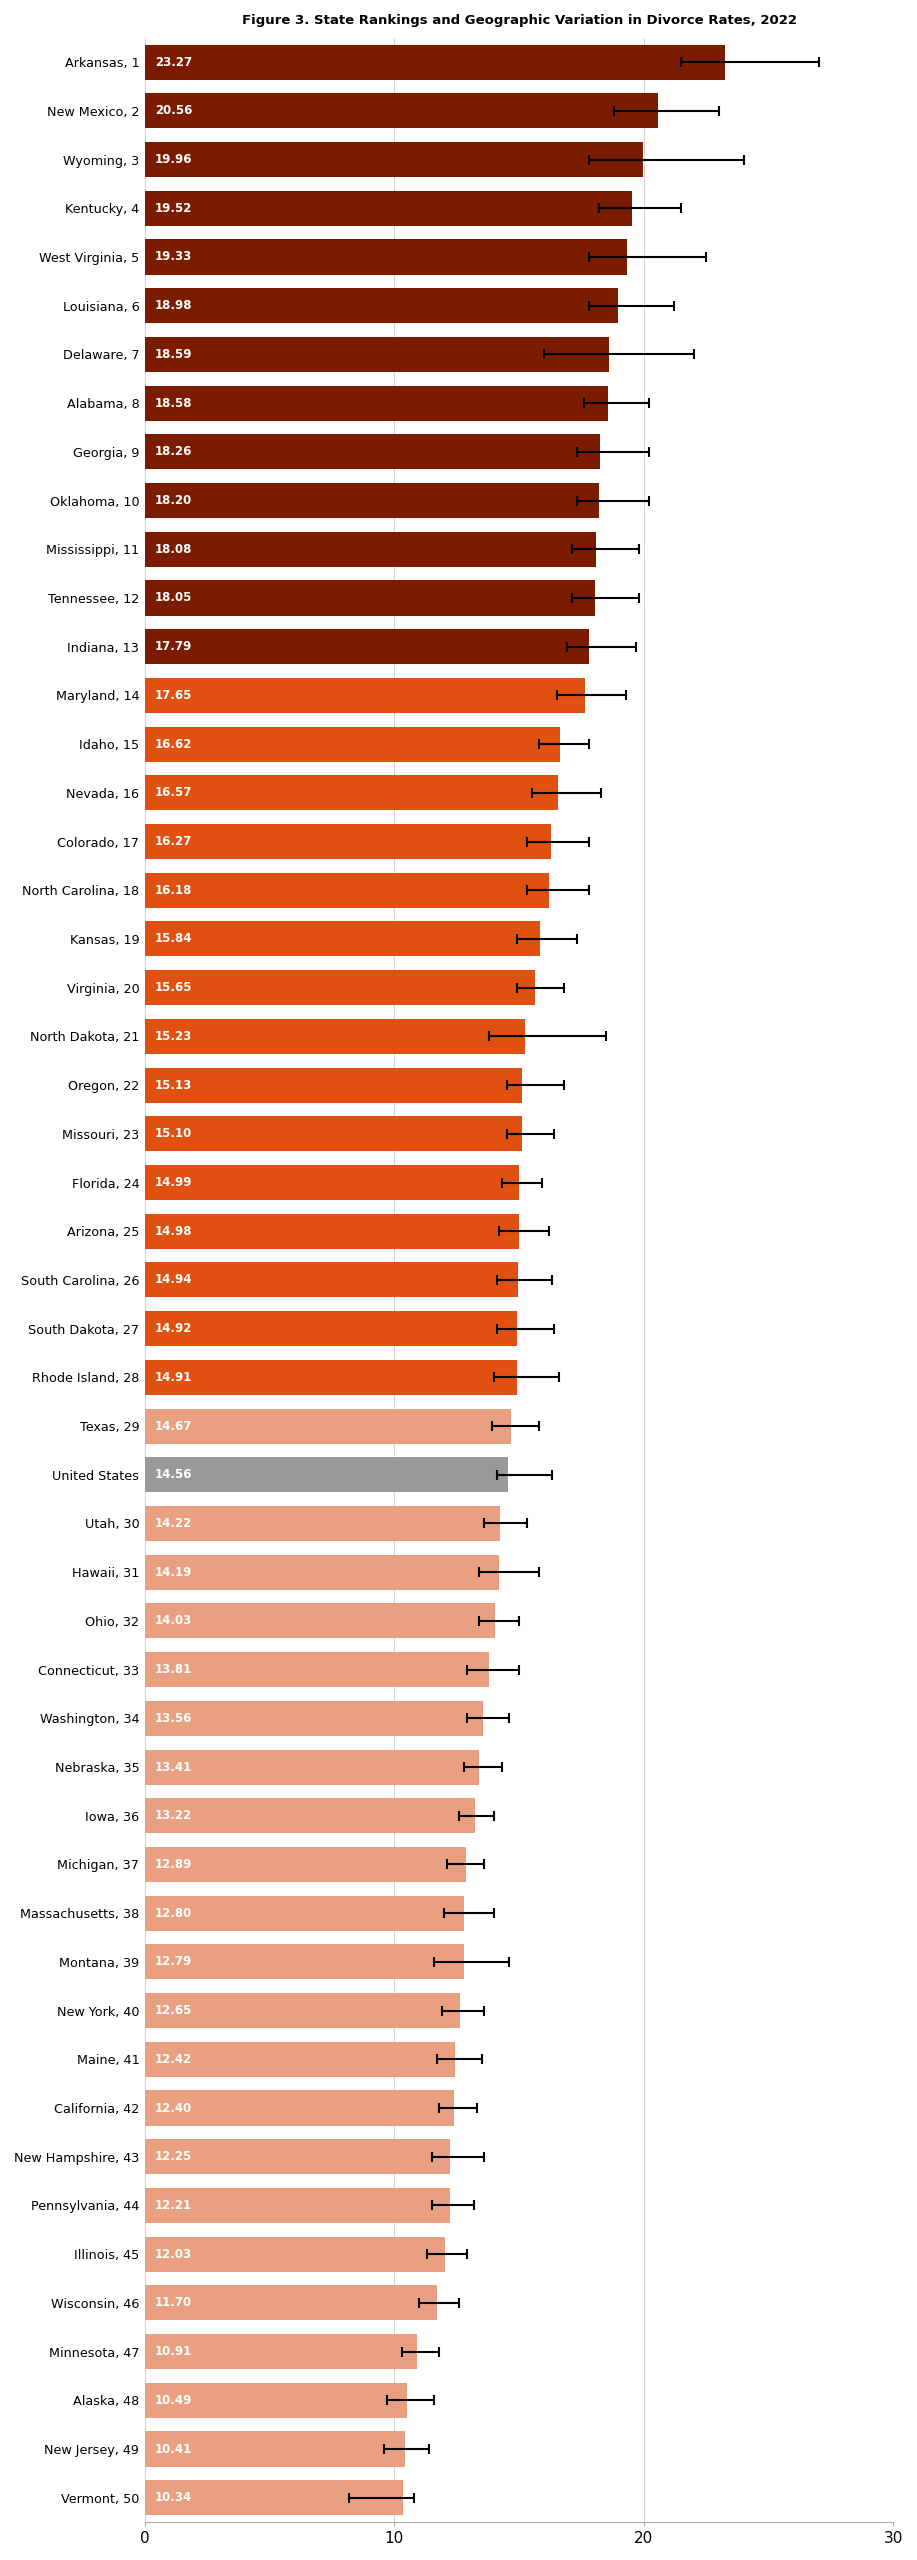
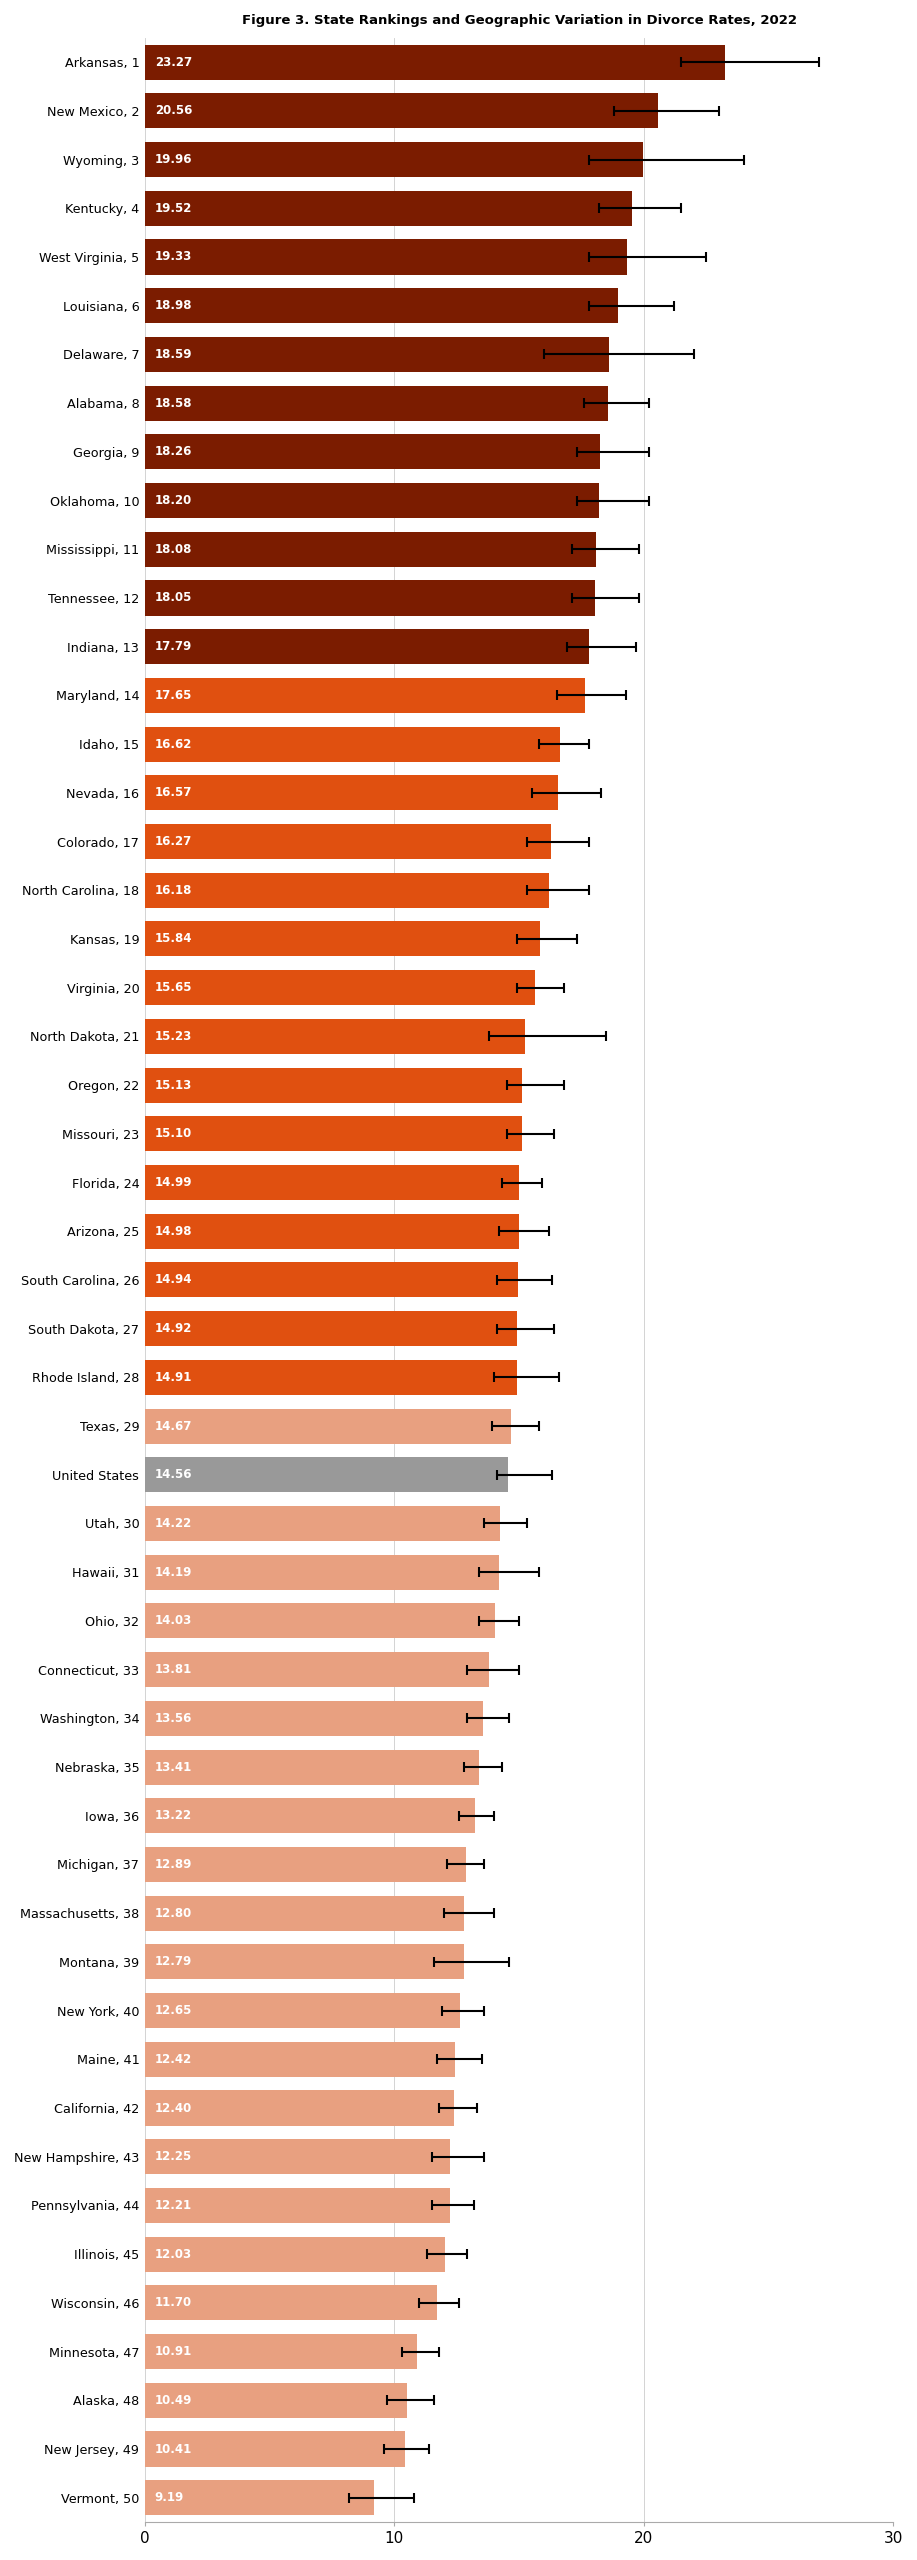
Vermont, 50: 10.34 -> 9.19
